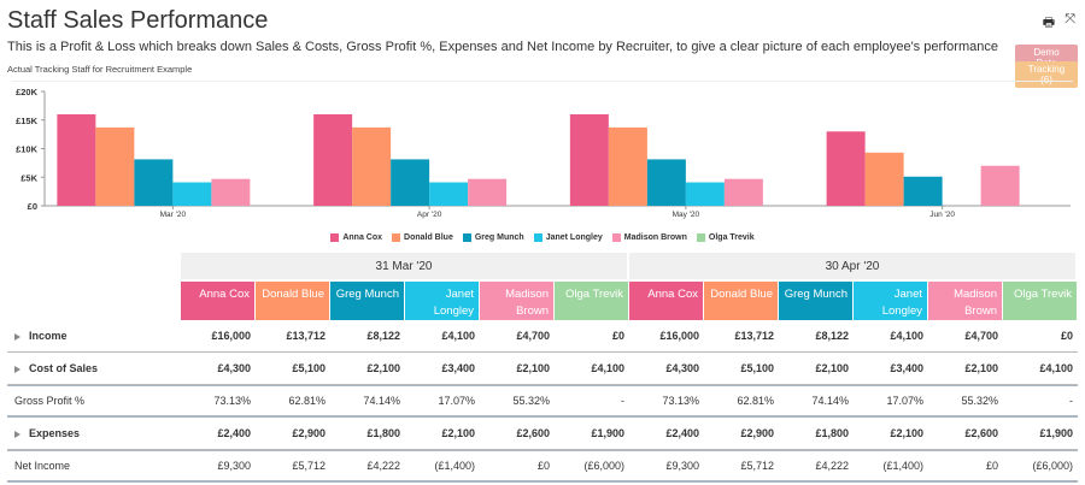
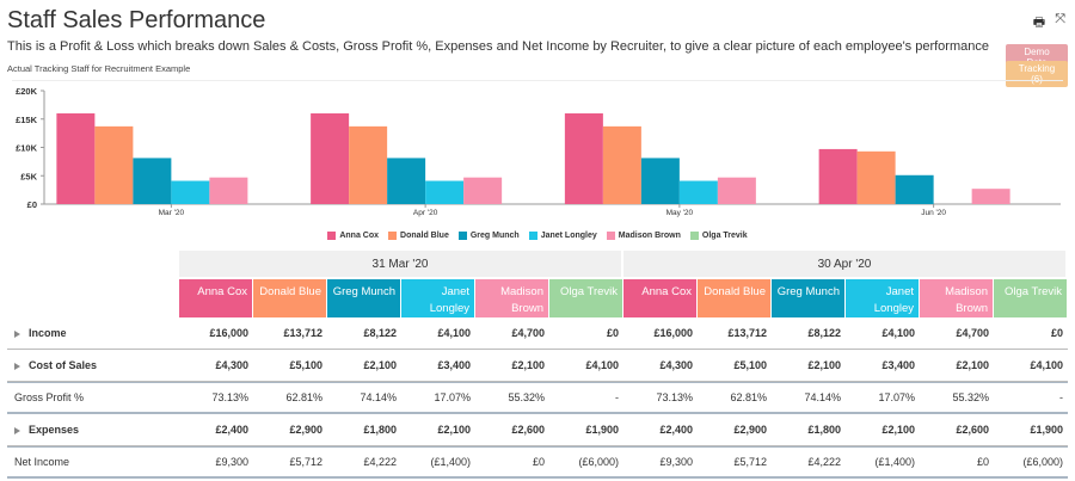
Anna Cox/Jun '20: £13K -> £10K
Madison Brown/Jun '20: £7K -> £3K
